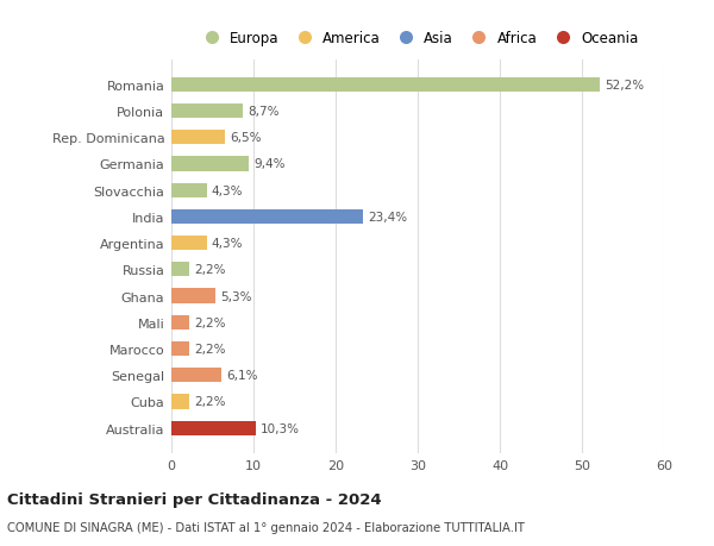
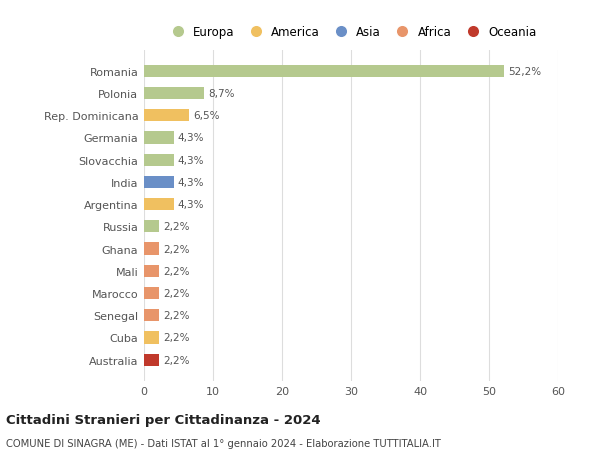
Germania: 9,4% -> 4,3%
India: 23,4% -> 4,3%
Ghana: 5,3% -> 2,2%
Senegal: 6,1% -> 2,2%
Australia: 10,3% -> 2,2%
